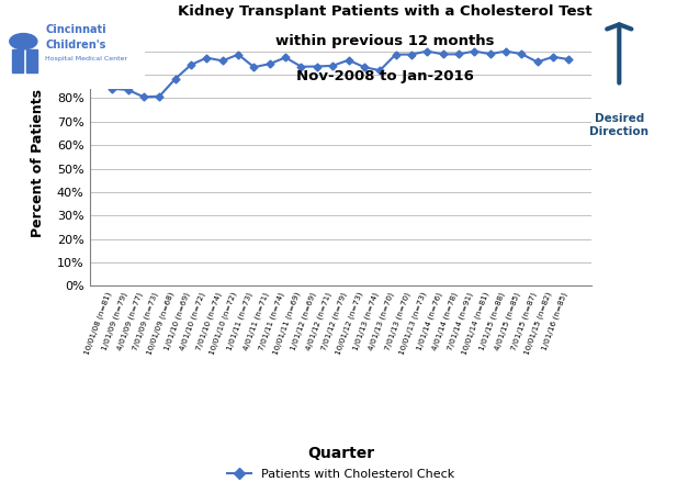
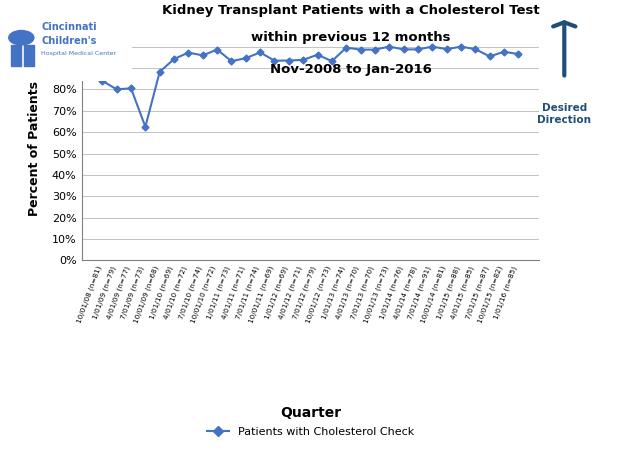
1/01/09 (n=79): 83.5% -> 80.0%
7/01/09 (n=73): 80.8% -> 62.5%
1/01/13 (n=74): 91.8% -> 99.5%
